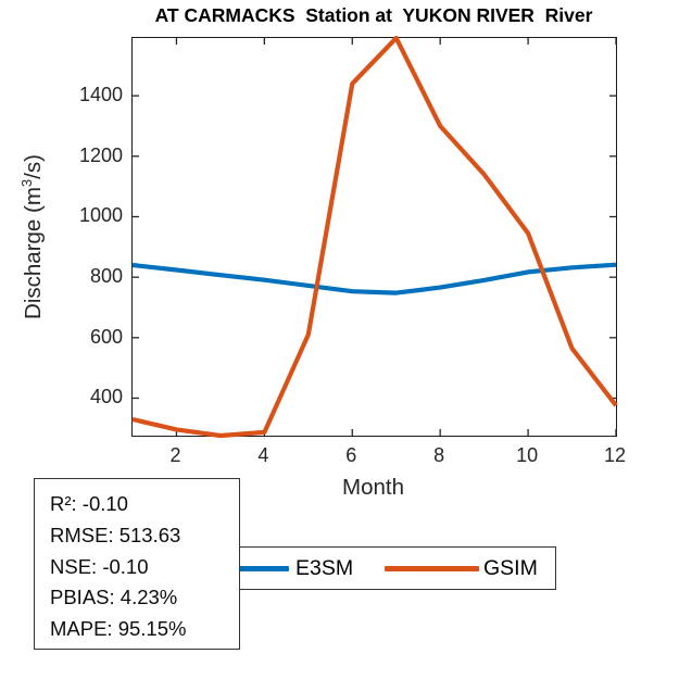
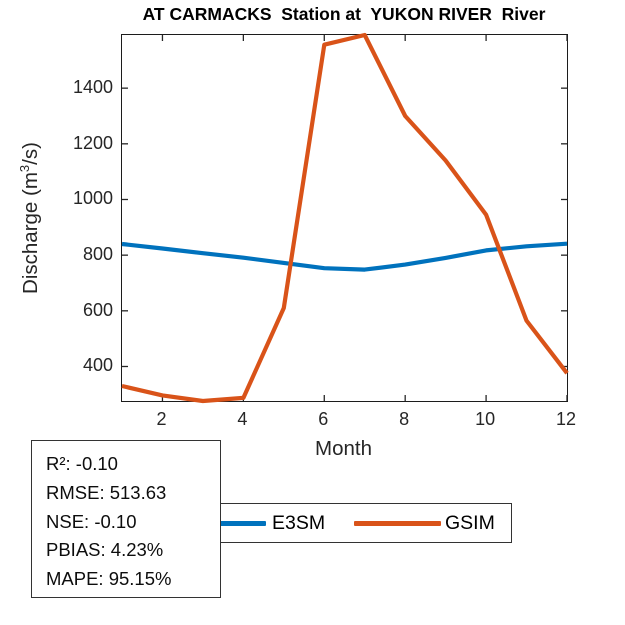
GSIM/6: 1440 -> 1560
